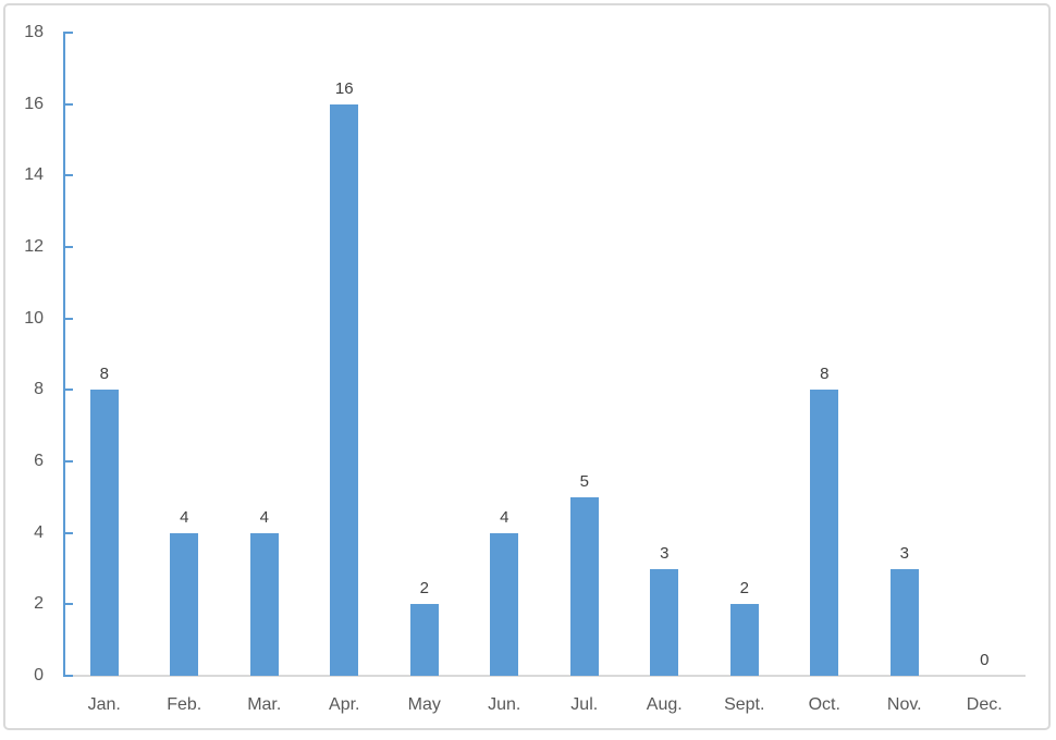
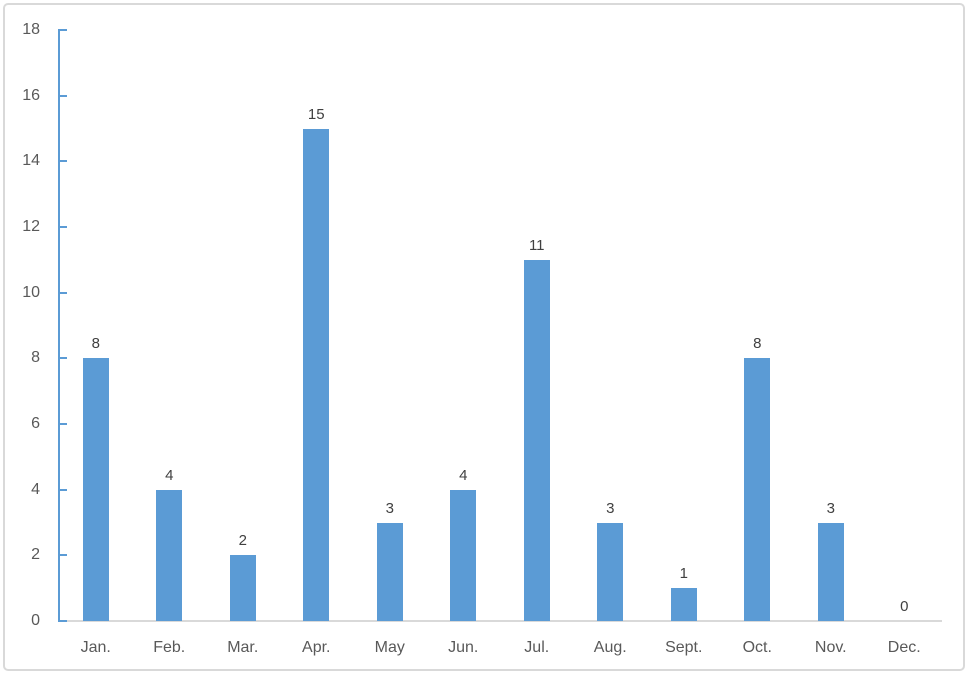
Mar.: 4 -> 2
Apr.: 16 -> 15
May: 2 -> 3
Jul.: 5 -> 11
Sept.: 2 -> 1
